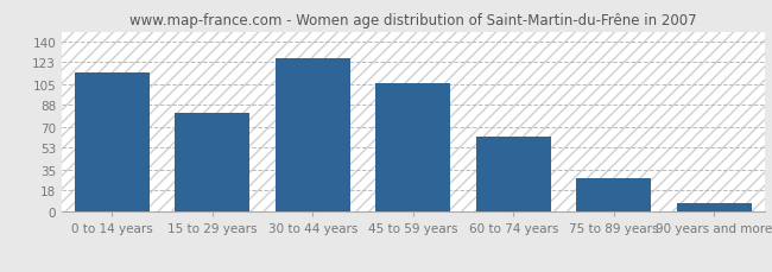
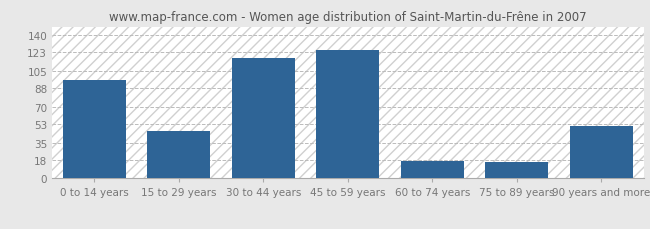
0 to 14 years: 114 -> 96
15 to 29 years: 81 -> 46
30 to 44 years: 126 -> 117
45 to 59 years: 106 -> 125
60 to 74 years: 62 -> 17
75 to 89 years: 28 -> 16
90 years and more: 7 -> 51
